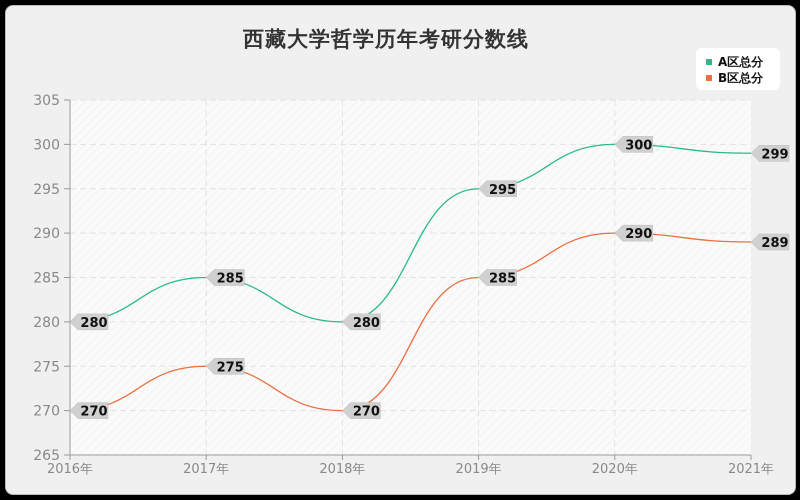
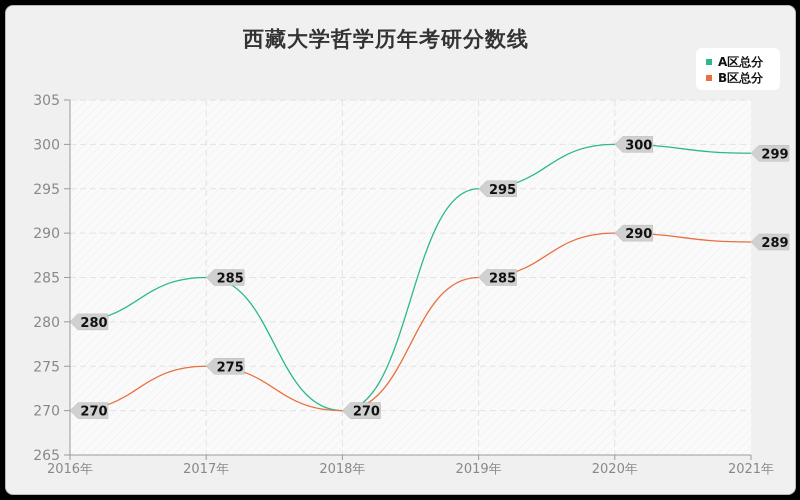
A区总分/2018年: 280 -> 270
